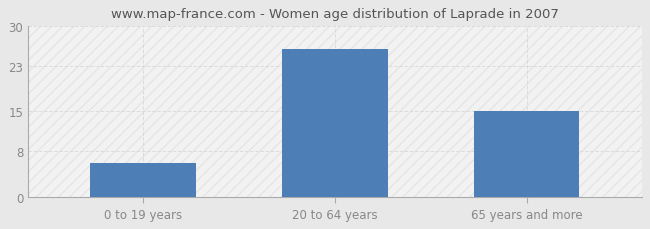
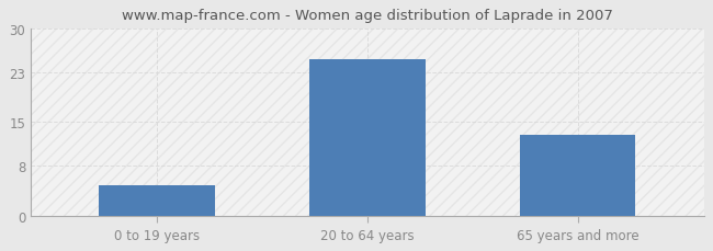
0 to 19 years: 6 -> 5
20 to 64 years: 26 -> 25
65 years and more: 15 -> 13
